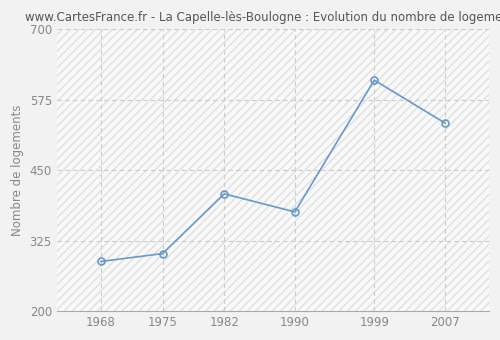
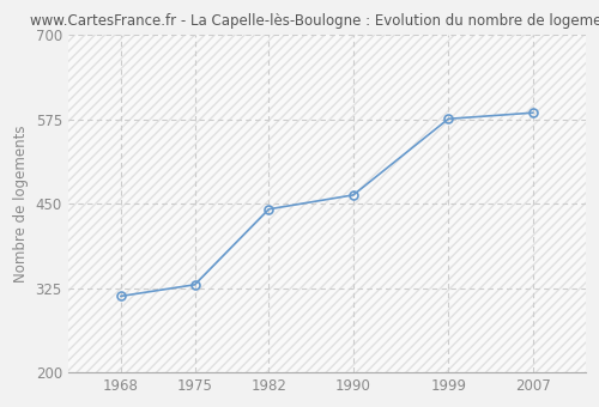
1968: 288 -> 313
1975: 302 -> 330
1982: 408 -> 442
1990: 376 -> 463
1999: 610 -> 576
2007: 534 -> 585
